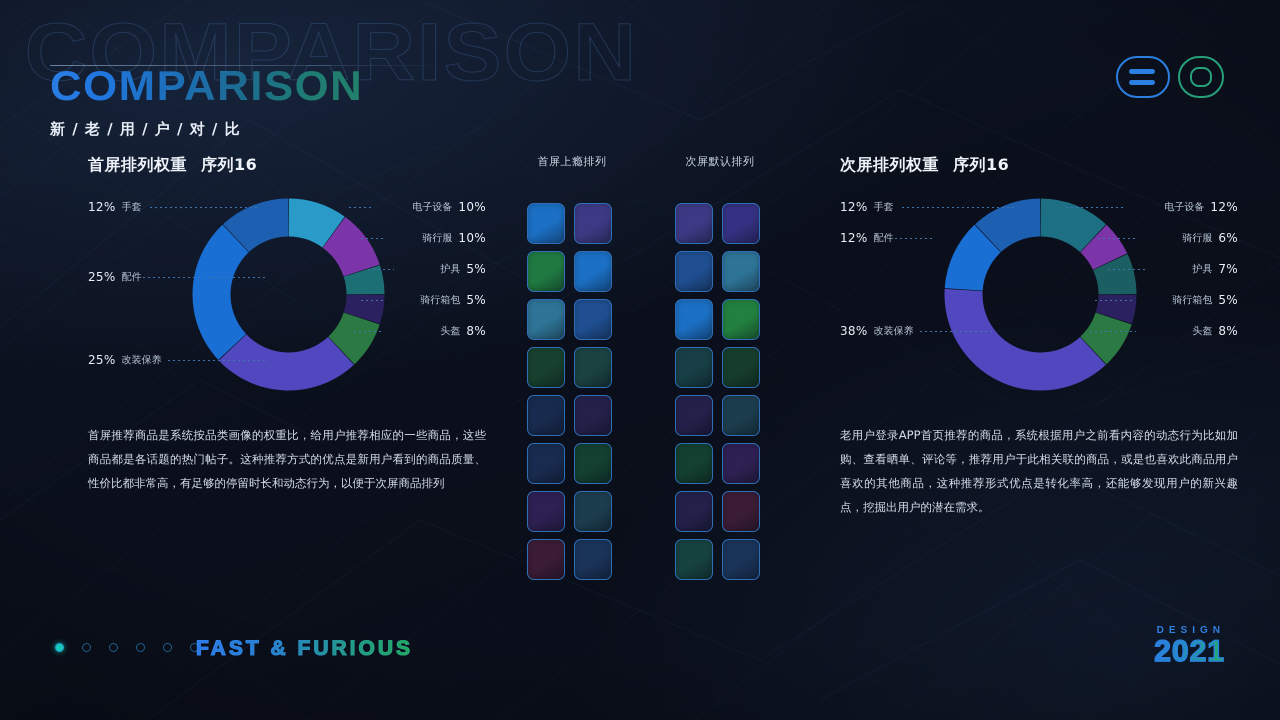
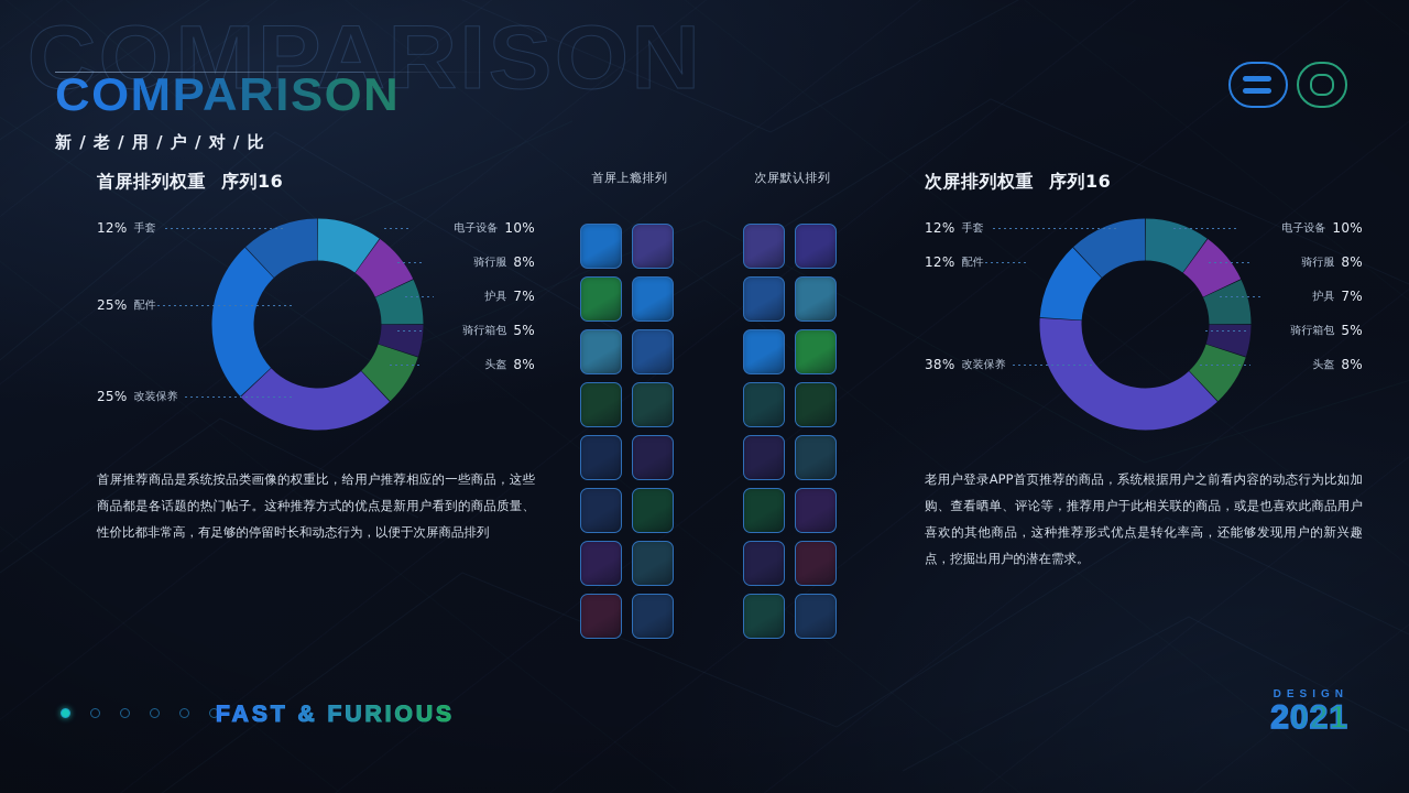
首屏排列权重 序列16/骑行服: 10% -> 8%
首屏排列权重 序列16/护具: 5% -> 7%
次屏排列权重 序列16/电子设备: 12% -> 10%
次屏排列权重 序列16/骑行服: 6% -> 8%
